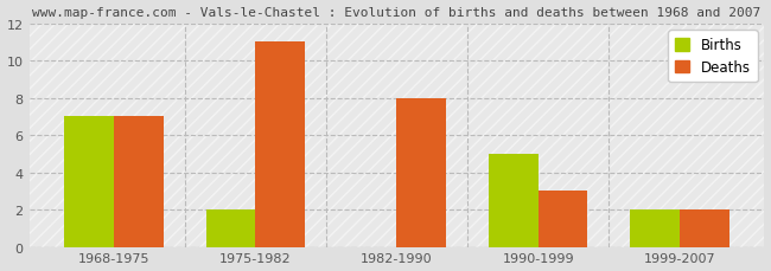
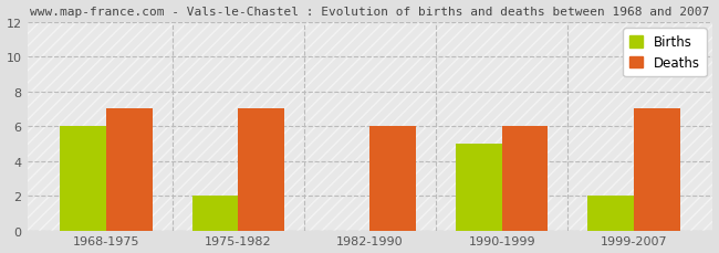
Births/1968-1975: 7 -> 6
Deaths/1975-1982: 11 -> 7
Deaths/1982-1990: 8 -> 6
Deaths/1990-1999: 3 -> 6
Deaths/1999-2007: 2 -> 7
